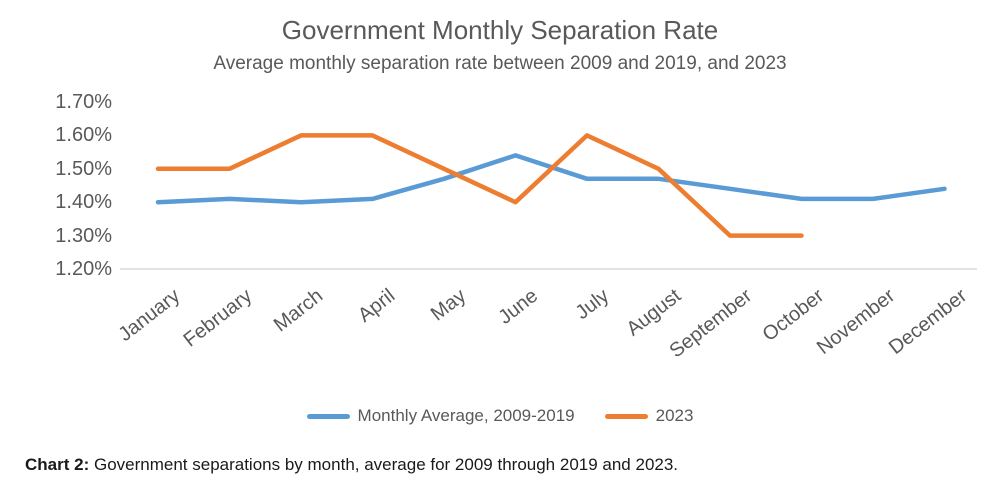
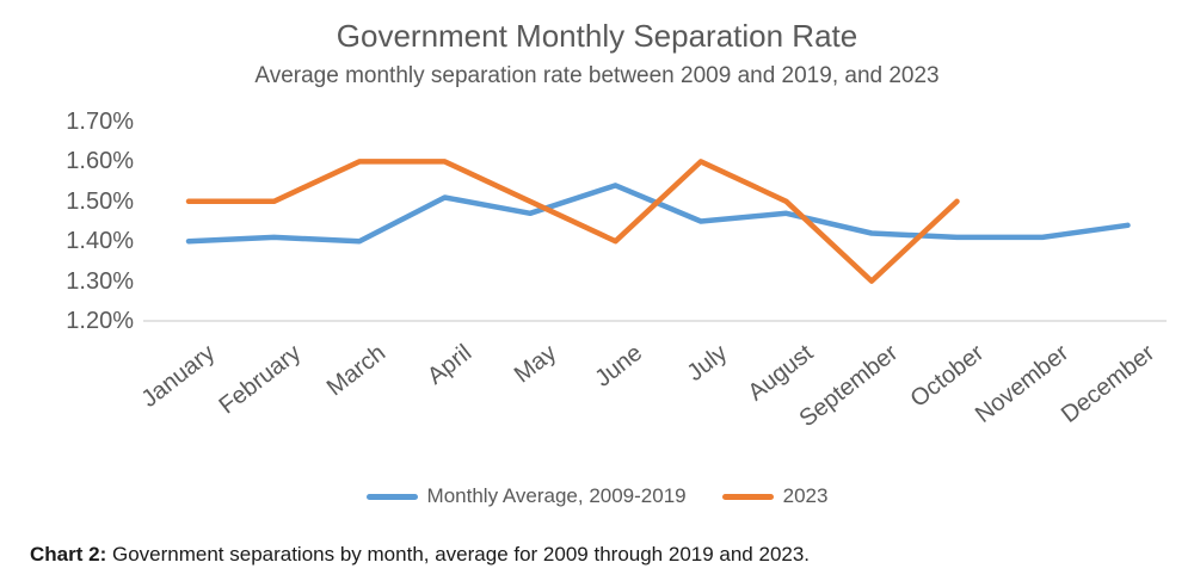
Monthly Average, 2009-2019/April: 1.41% -> 1.51%
Monthly Average, 2009-2019/July: 1.47% -> 1.45%
Monthly Average, 2009-2019/September: 1.44% -> 1.42%
2023/October: 1.3% -> 1.5%
